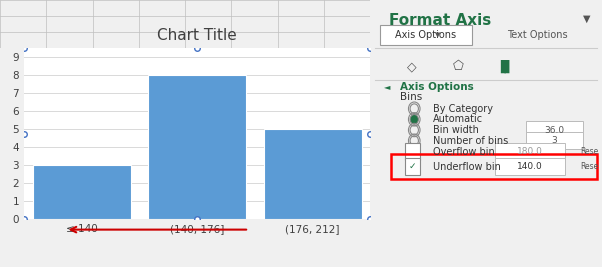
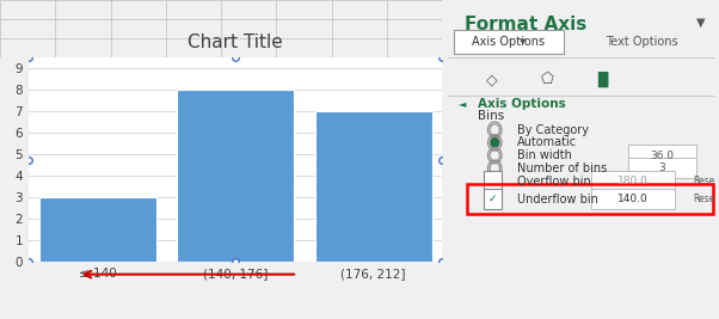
(176, 212]: 5 -> 7
